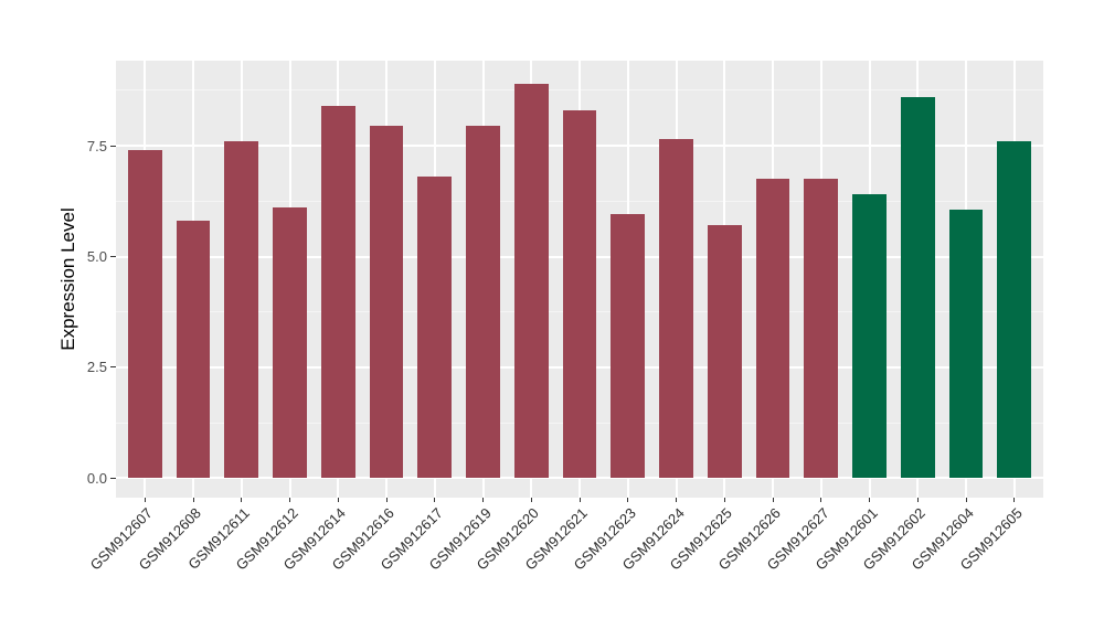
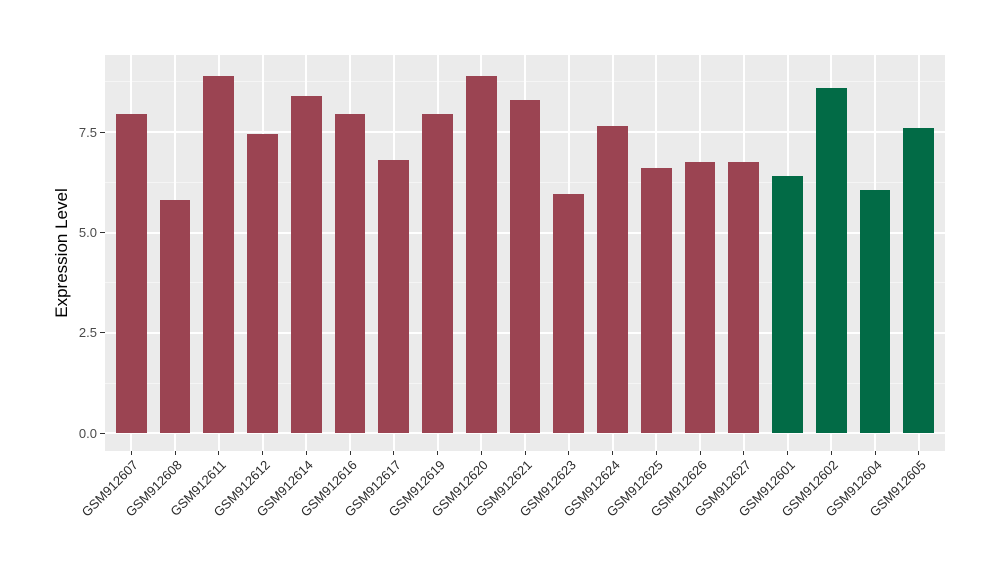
GSM912607: 7.4 -> 8.0
GSM912611: 7.6 -> 8.9
GSM912612: 6.1 -> 7.5
GSM912625: 5.7 -> 6.6
